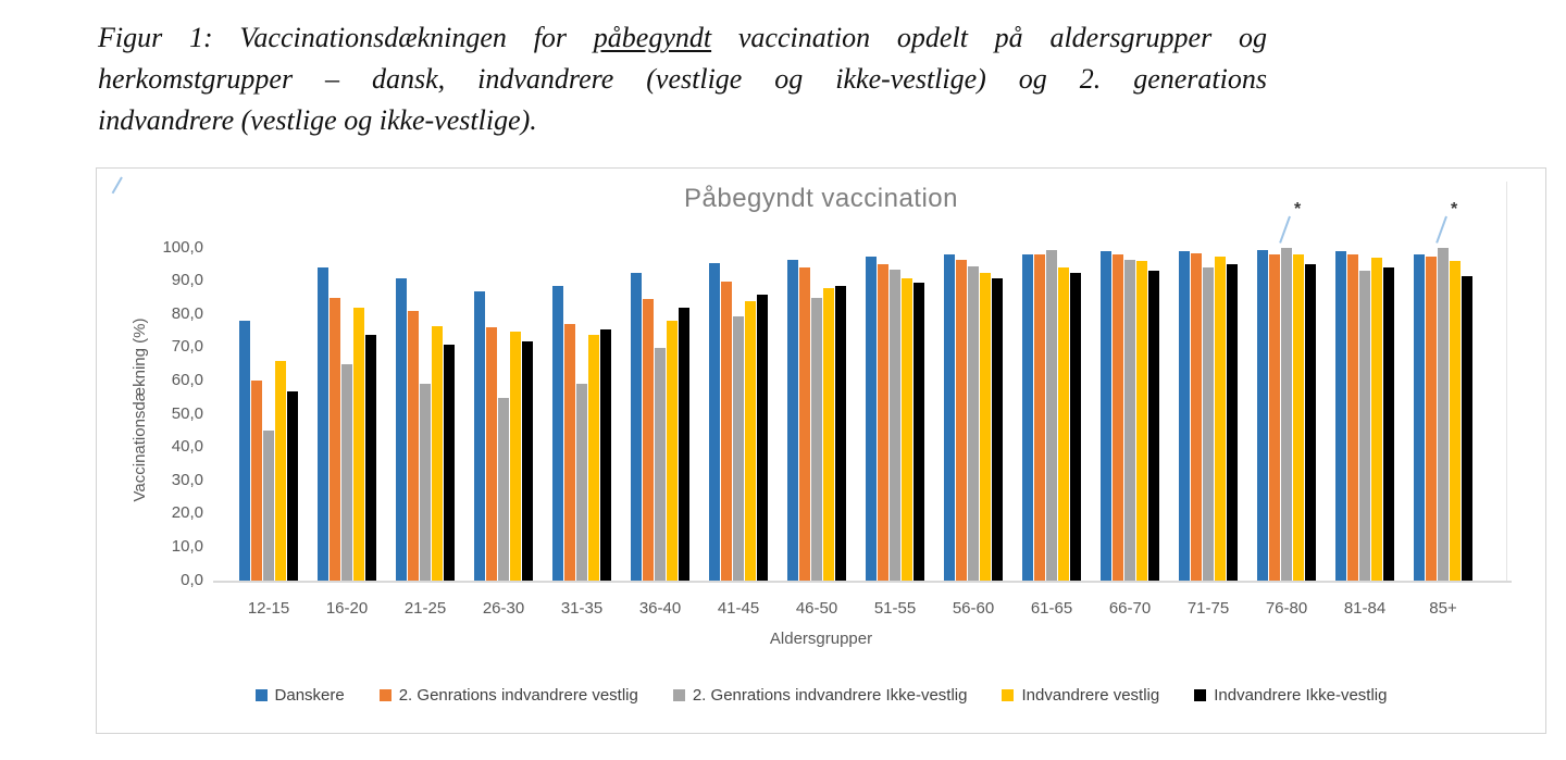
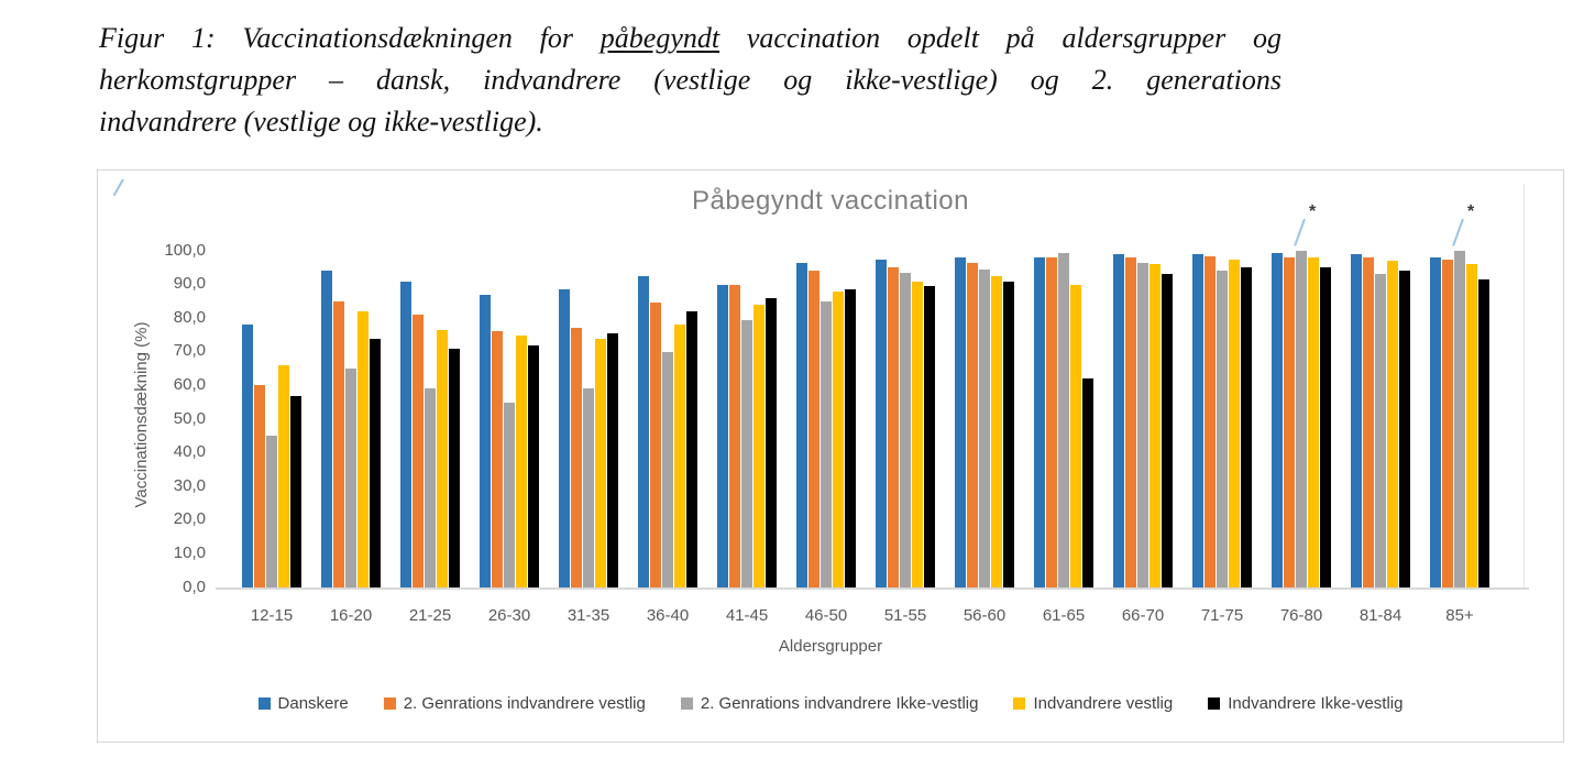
Danskere/41-45: 96 -> 90
Indvandrere vestlig/61-65: 94 -> 90
Indvandrere Ikke-vestlig/61-65: 92 -> 62
